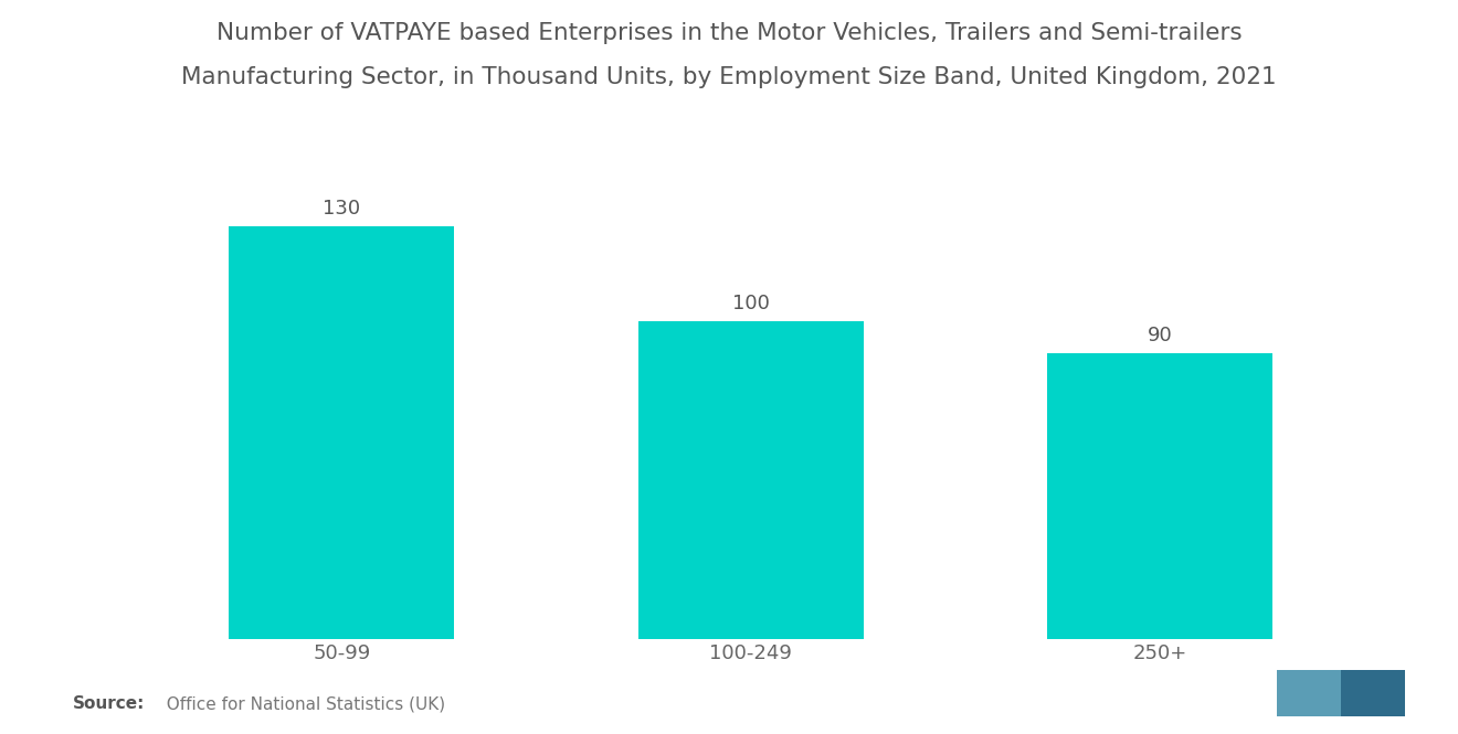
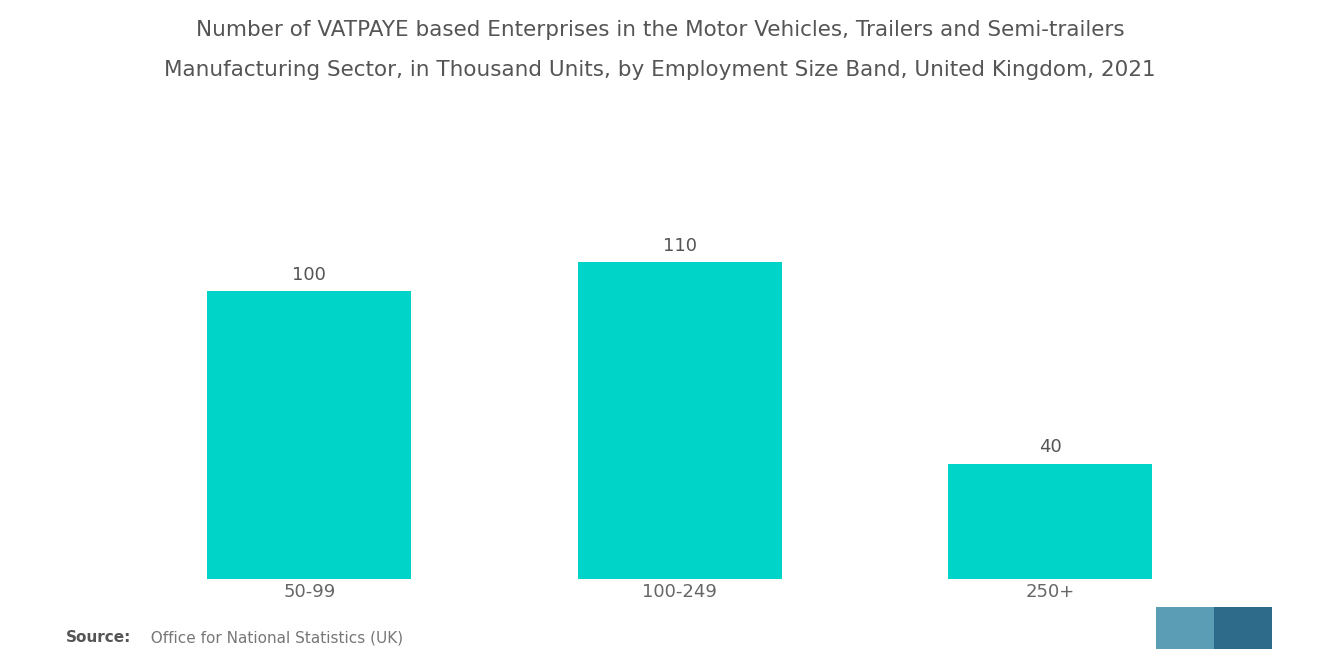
50-99: 130 -> 100
100-249: 100 -> 110
250+: 90 -> 40
